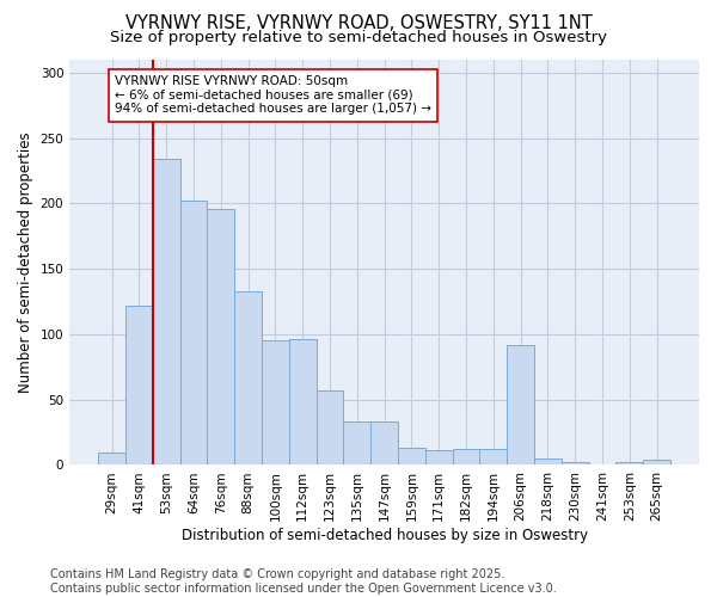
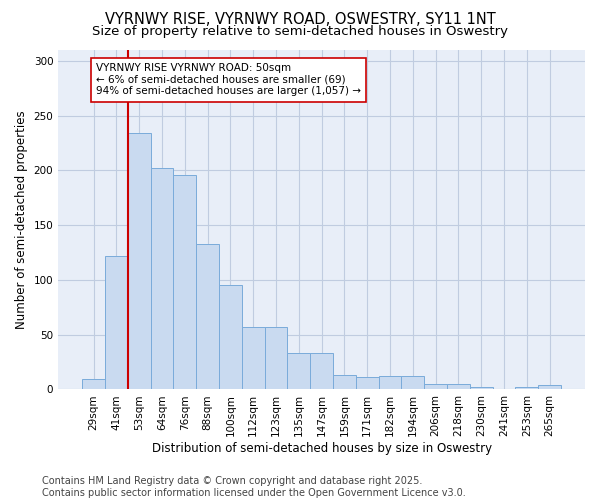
112sqm: 96 -> 57
206sqm: 92 -> 5
